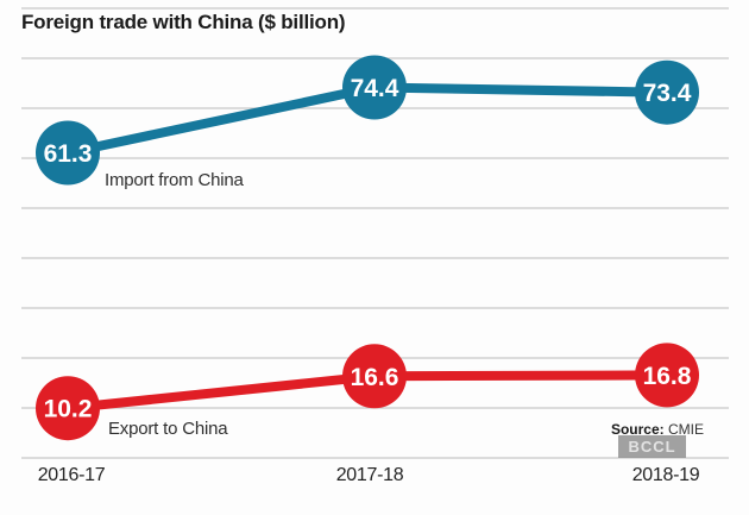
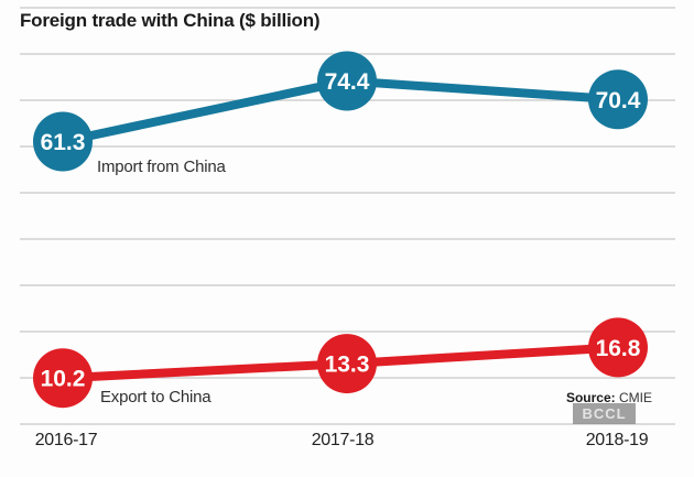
Export to China/2017-18: 16.6 -> 13.3
Import from China/2018-19: 73.4 -> 70.4
